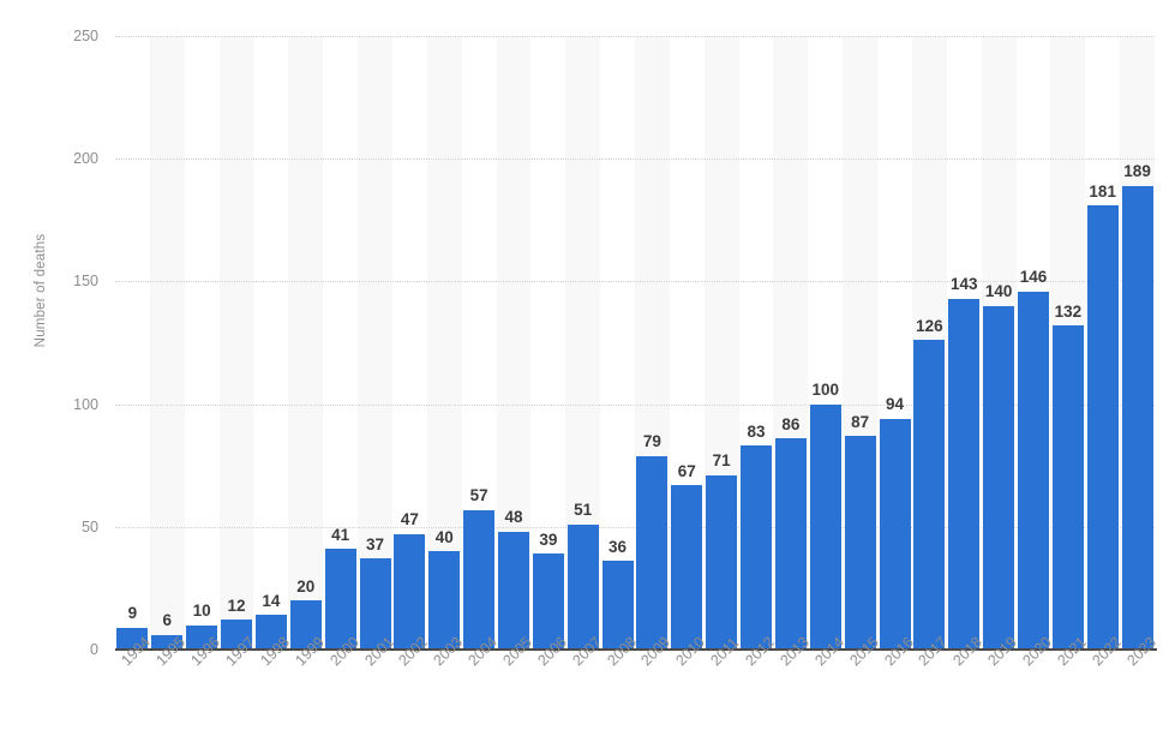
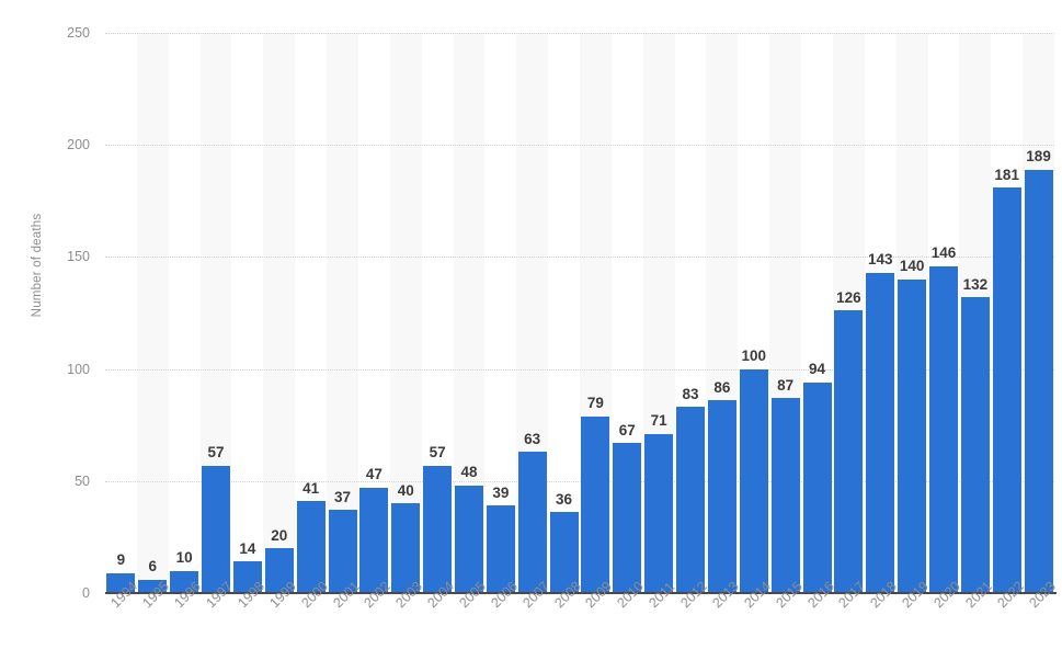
1997: 12 -> 57
2007: 51 -> 63
